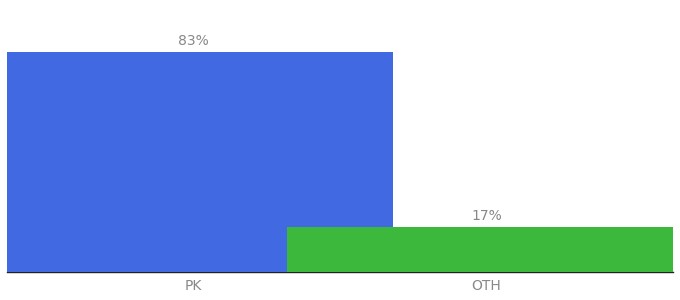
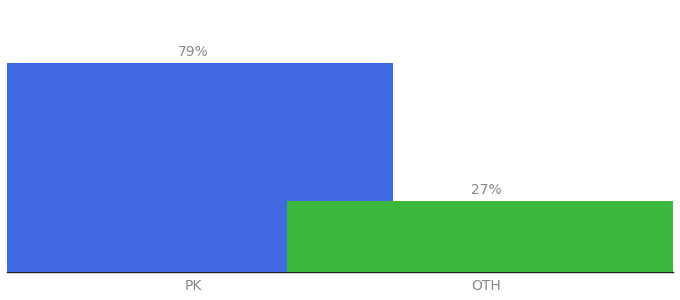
PK: 83% -> 79%
OTH: 17% -> 27%
